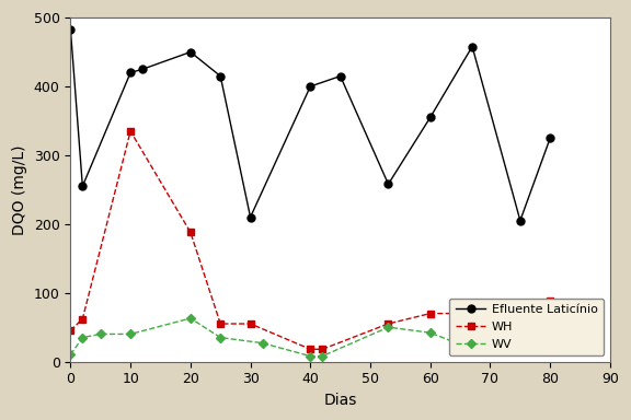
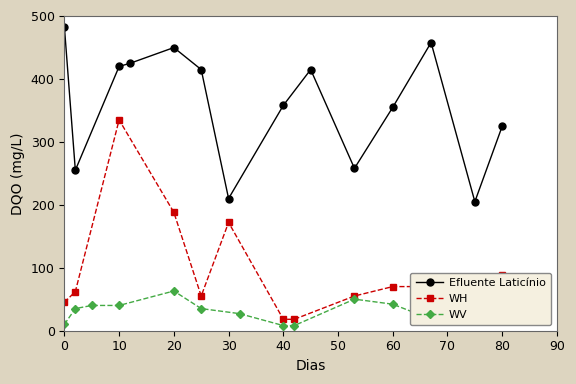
WH/30: 55 -> 172
Efluente Laticínio/40: 400 -> 358
